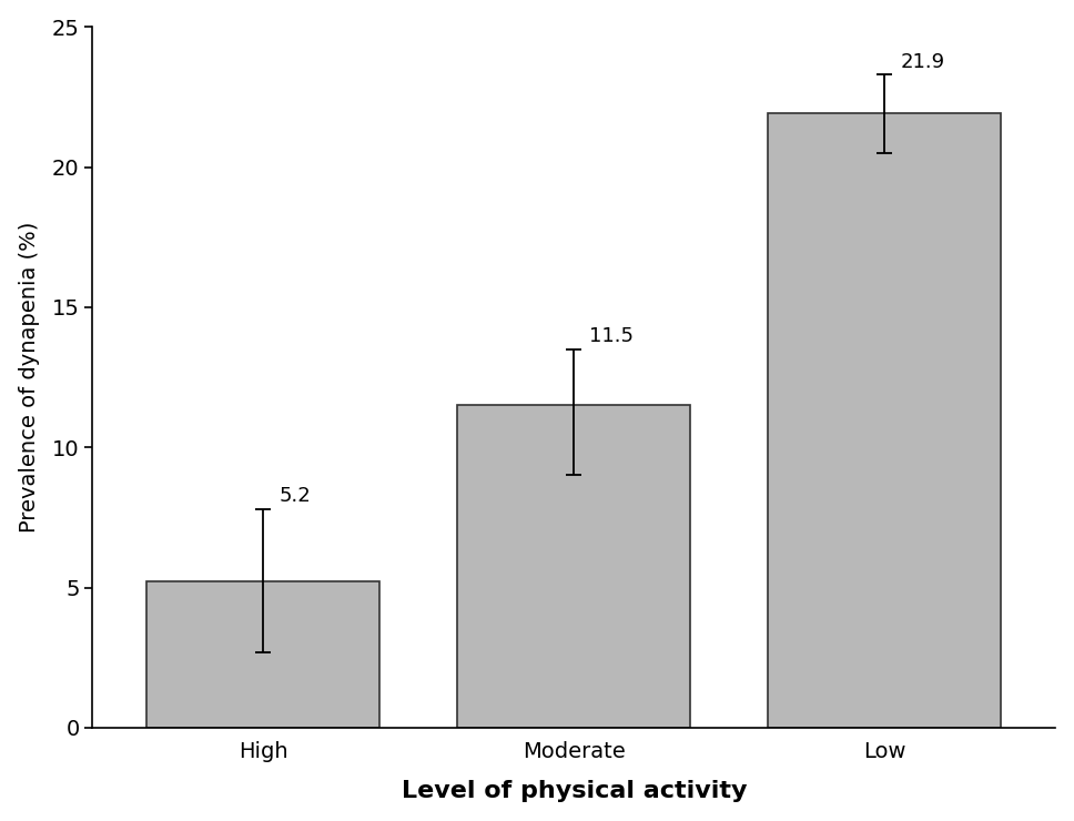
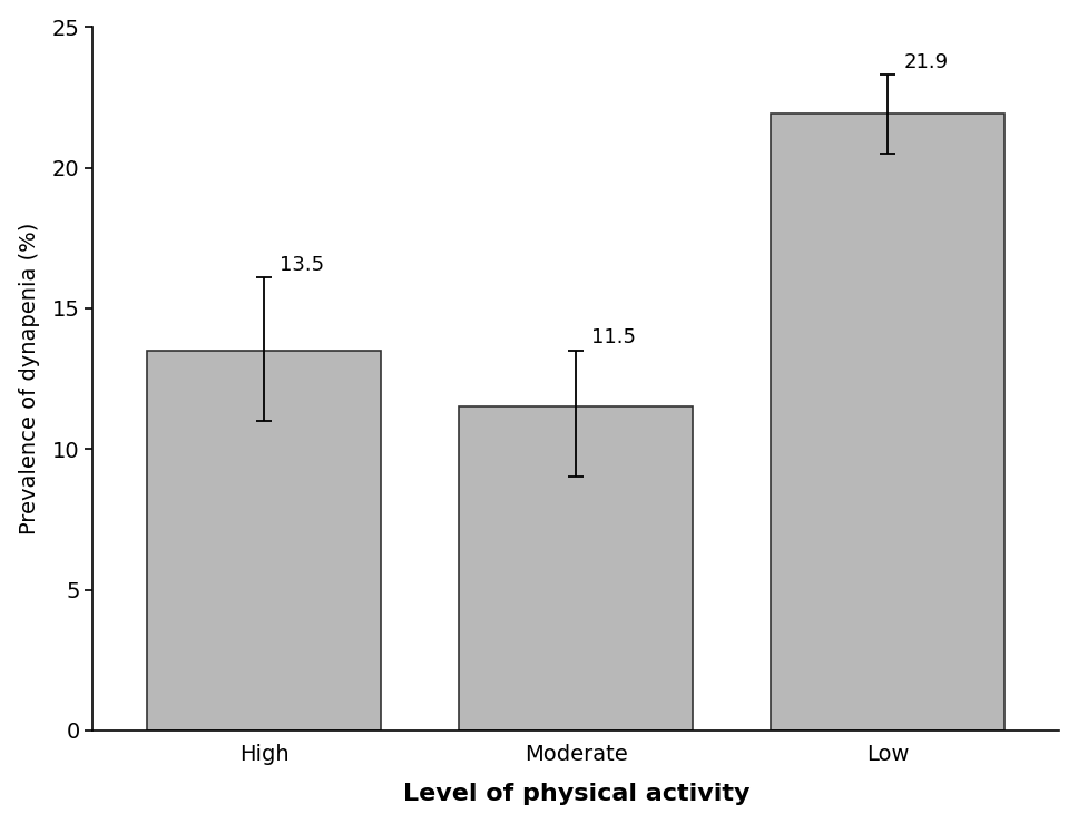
High: 5.2 -> 13.5
